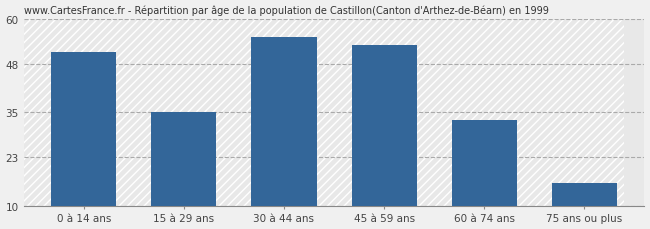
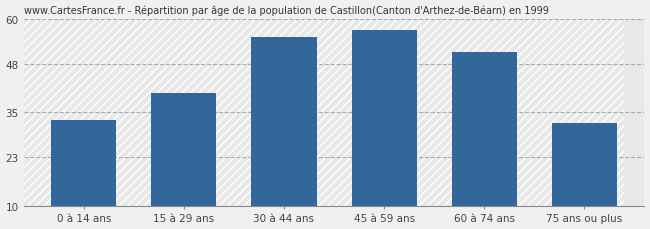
0 à 14 ans: 51 -> 33
15 à 29 ans: 35 -> 40
45 à 59 ans: 53 -> 57
60 à 74 ans: 33 -> 51
75 ans ou plus: 16 -> 32
